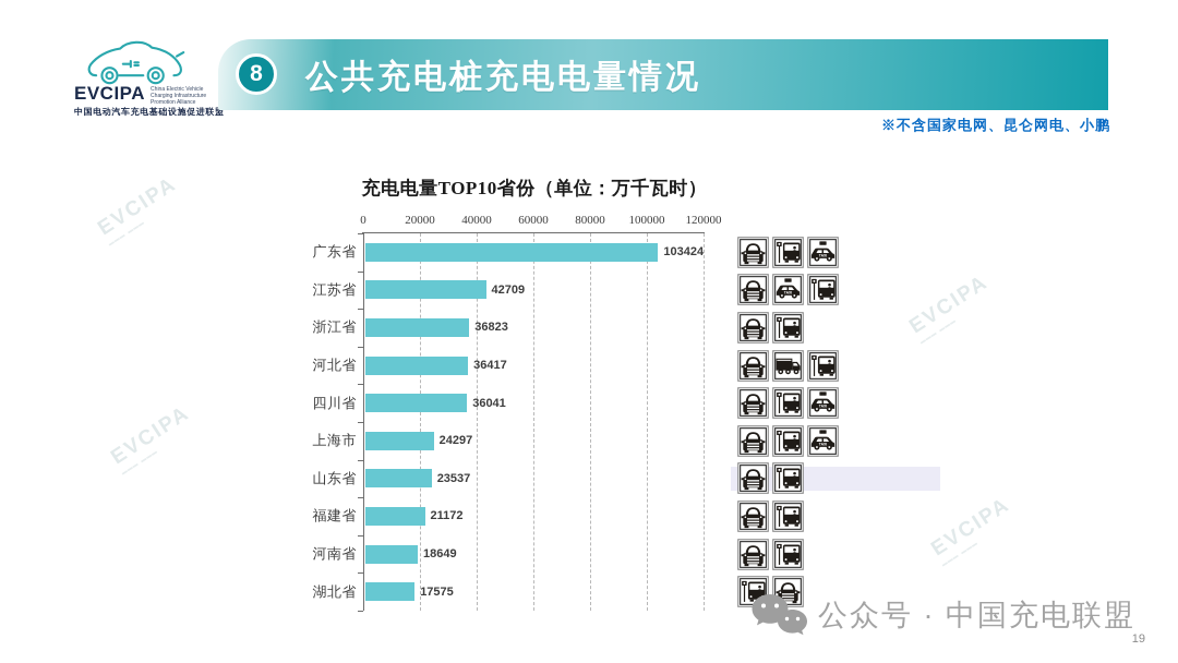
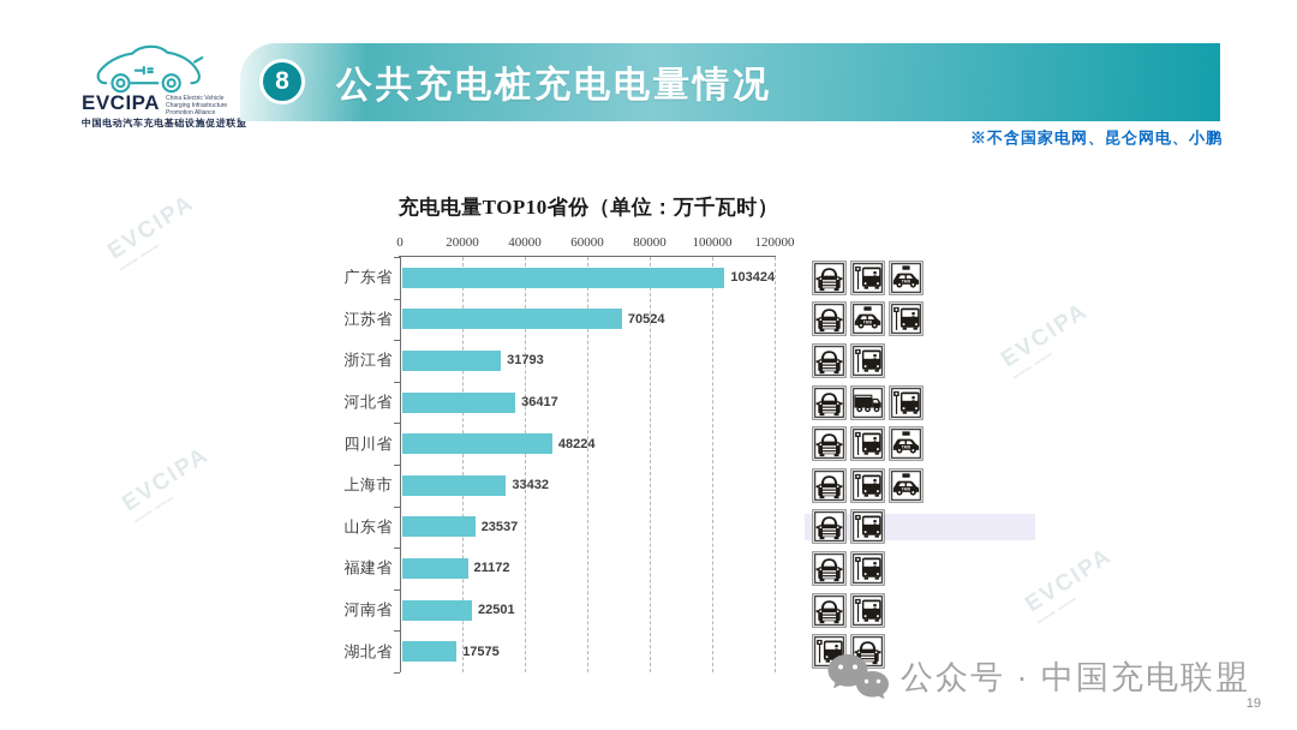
江苏省: 42709 -> 70524
浙江省: 36823 -> 31793
四川省: 36041 -> 48224
上海市: 24297 -> 33432
河南省: 18649 -> 22501
